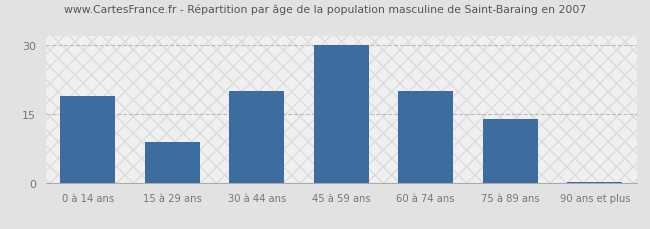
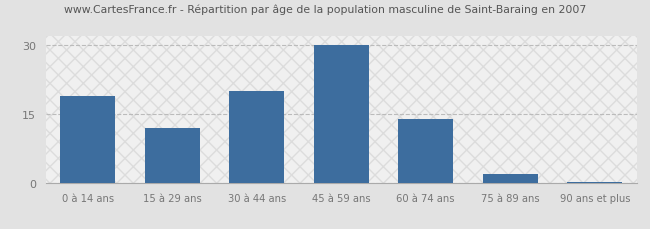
15 à 29 ans: 9.0 -> 12.0
60 à 74 ans: 20.0 -> 14.0
75 à 89 ans: 14.0 -> 2.0
